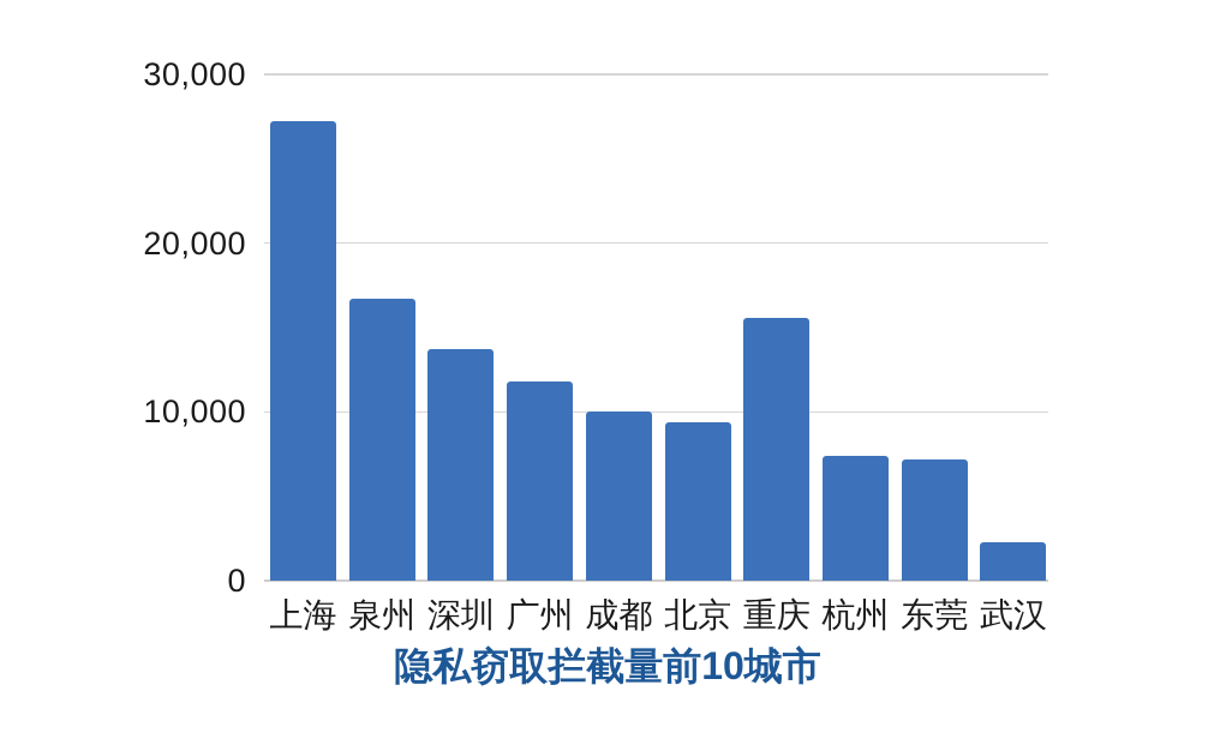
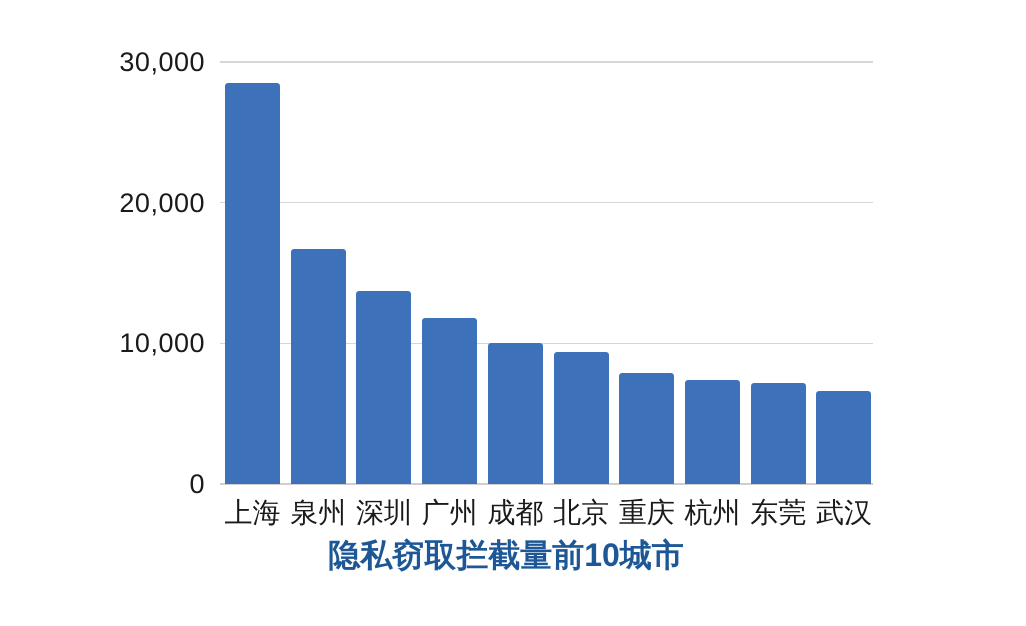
上海: 27200 -> 28500
重庆: 15600 -> 7900
武汉: 2300 -> 6600
